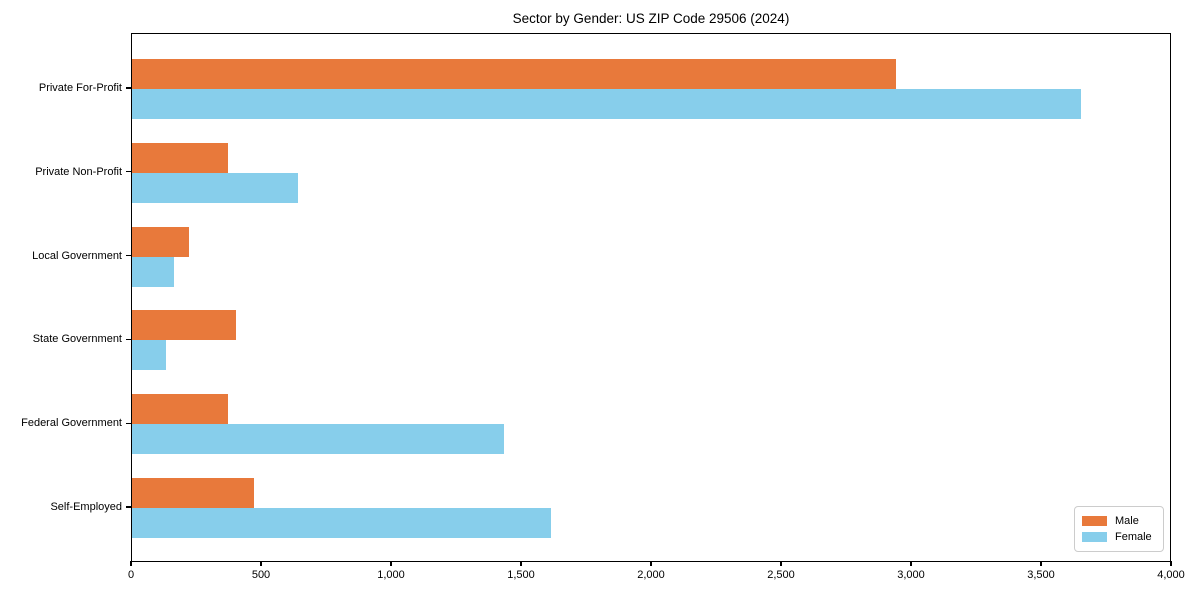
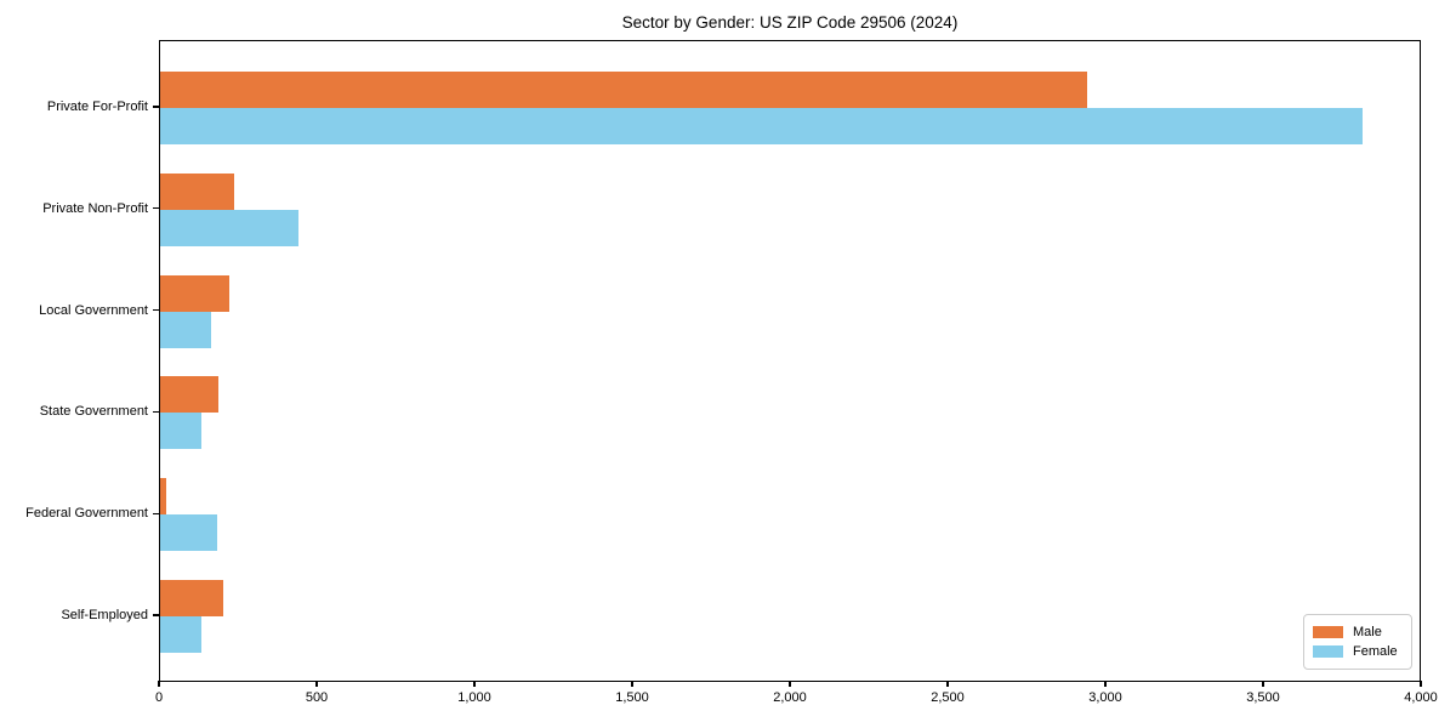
Female/Private For-Profit: 3650 -> 3810
Male/Private Non-Profit: 370 -> 240
Female/Private Non-Profit: 640 -> 440
Male/State Government: 400 -> 180
Male/Federal Government: 370 -> 20
Female/Federal Government: 1430 -> 180
Male/Self-Employed: 470 -> 200
Female/Self-Employed: 1610 -> 130
